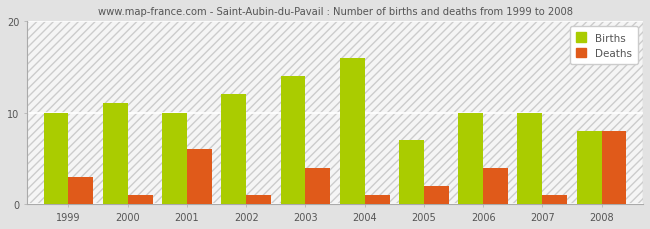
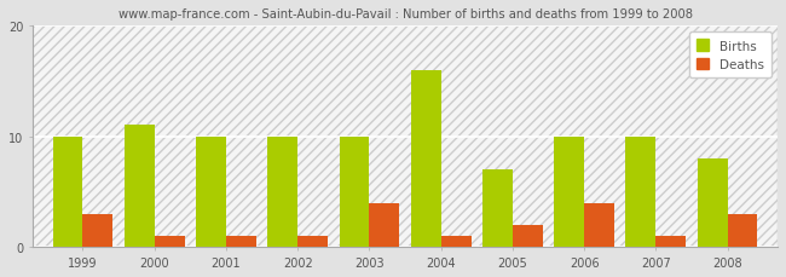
Deaths/2001: 6 -> 1
Births/2002: 12 -> 10
Births/2003: 14 -> 10
Deaths/2008: 8 -> 3
